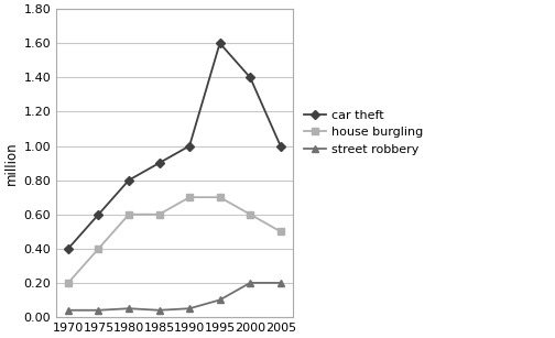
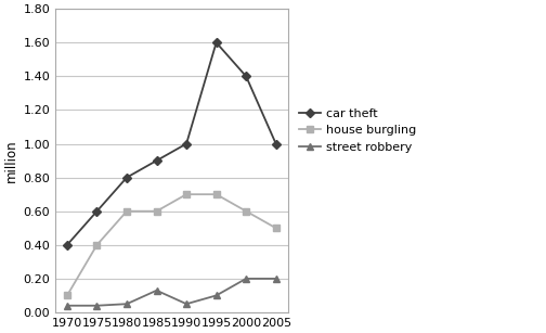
house burgling/1970: 0.2 -> 0.1
street robbery/1985: 0.04 -> 0.13
